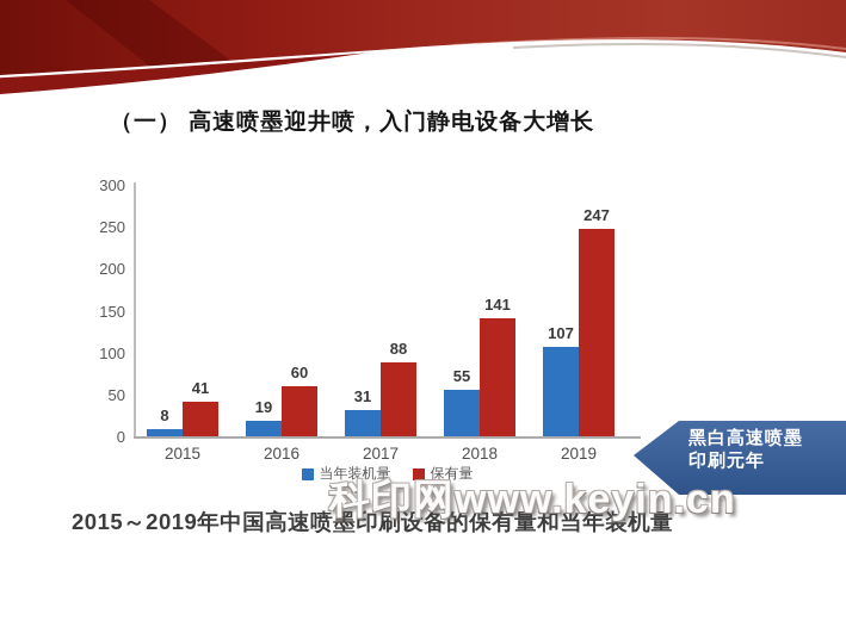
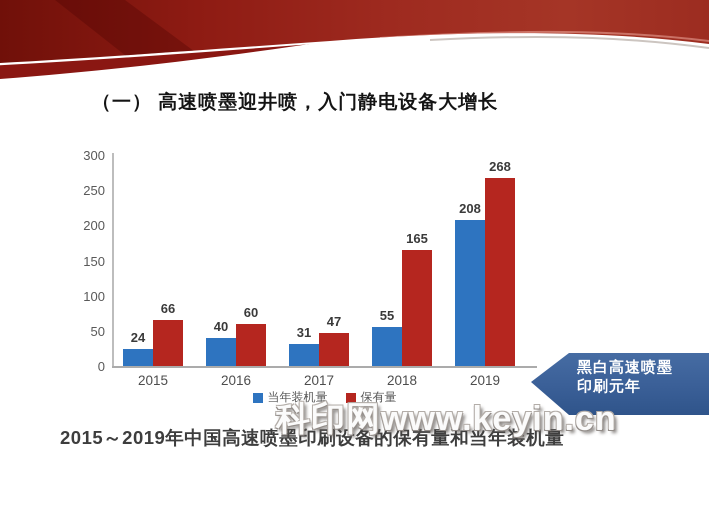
当年装机量/2015: 8 -> 24
保有量/2015: 41 -> 66
当年装机量/2016: 19 -> 40
保有量/2017: 88 -> 47
保有量/2018: 141 -> 165
当年装机量/2019: 107 -> 208
保有量/2019: 247 -> 268
